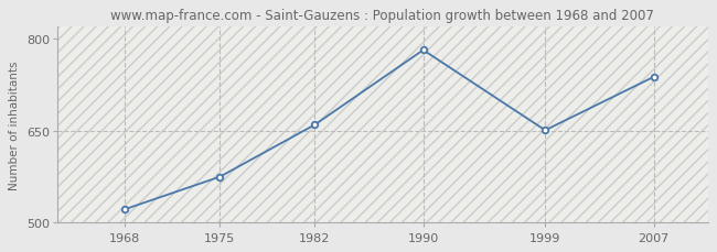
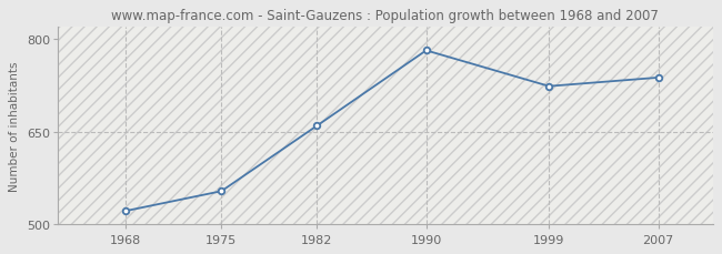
1975: 575 -> 554
1999: 651 -> 724
